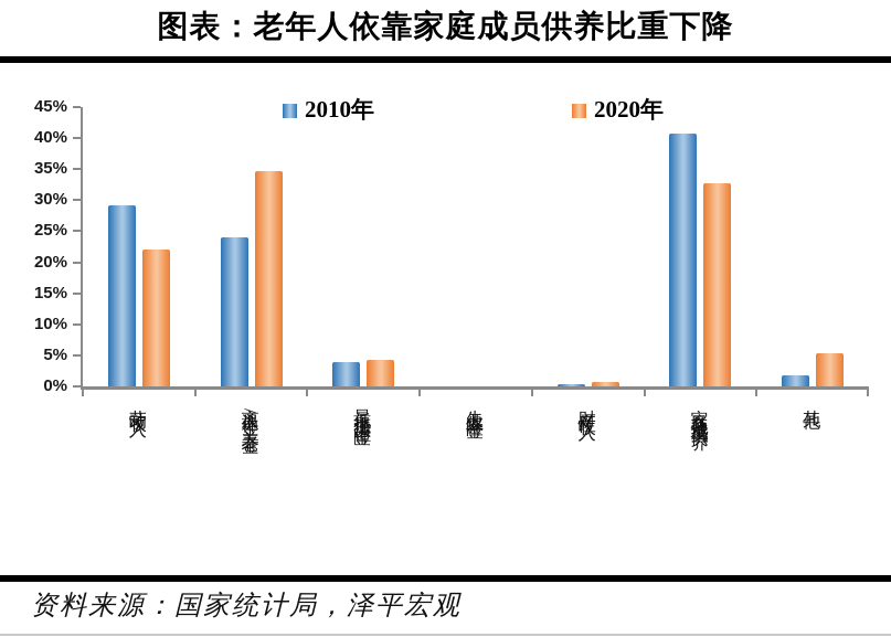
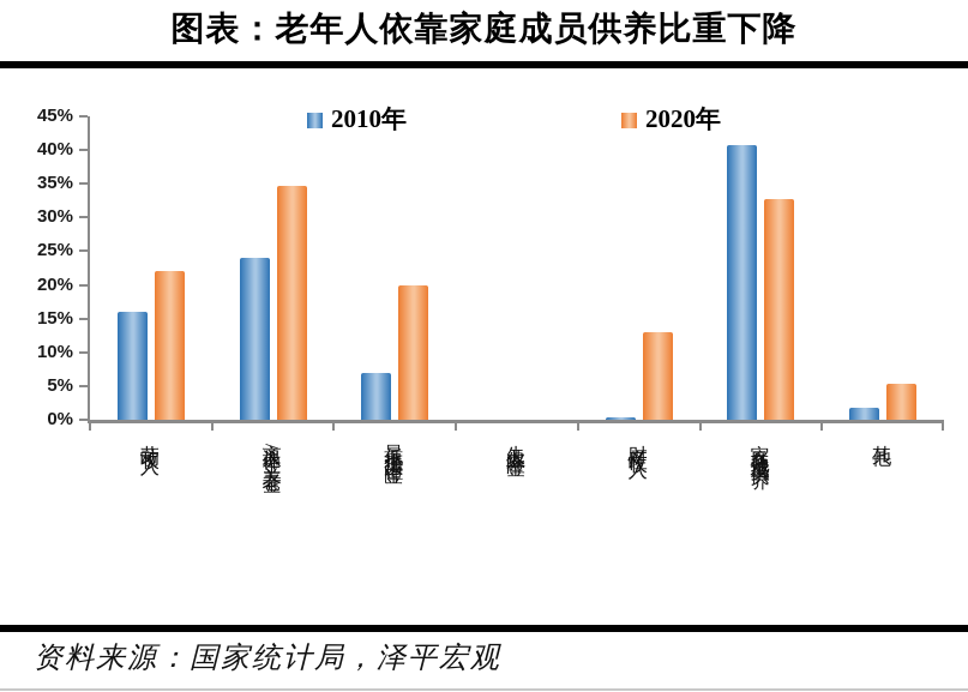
2010年/劳动收入: 29% -> 16%
2010年/最低生活保障金: 4% -> 7%
2020年/最低生活保障金: 4% -> 20%
2020年/财产性收入: 1% -> 13%
